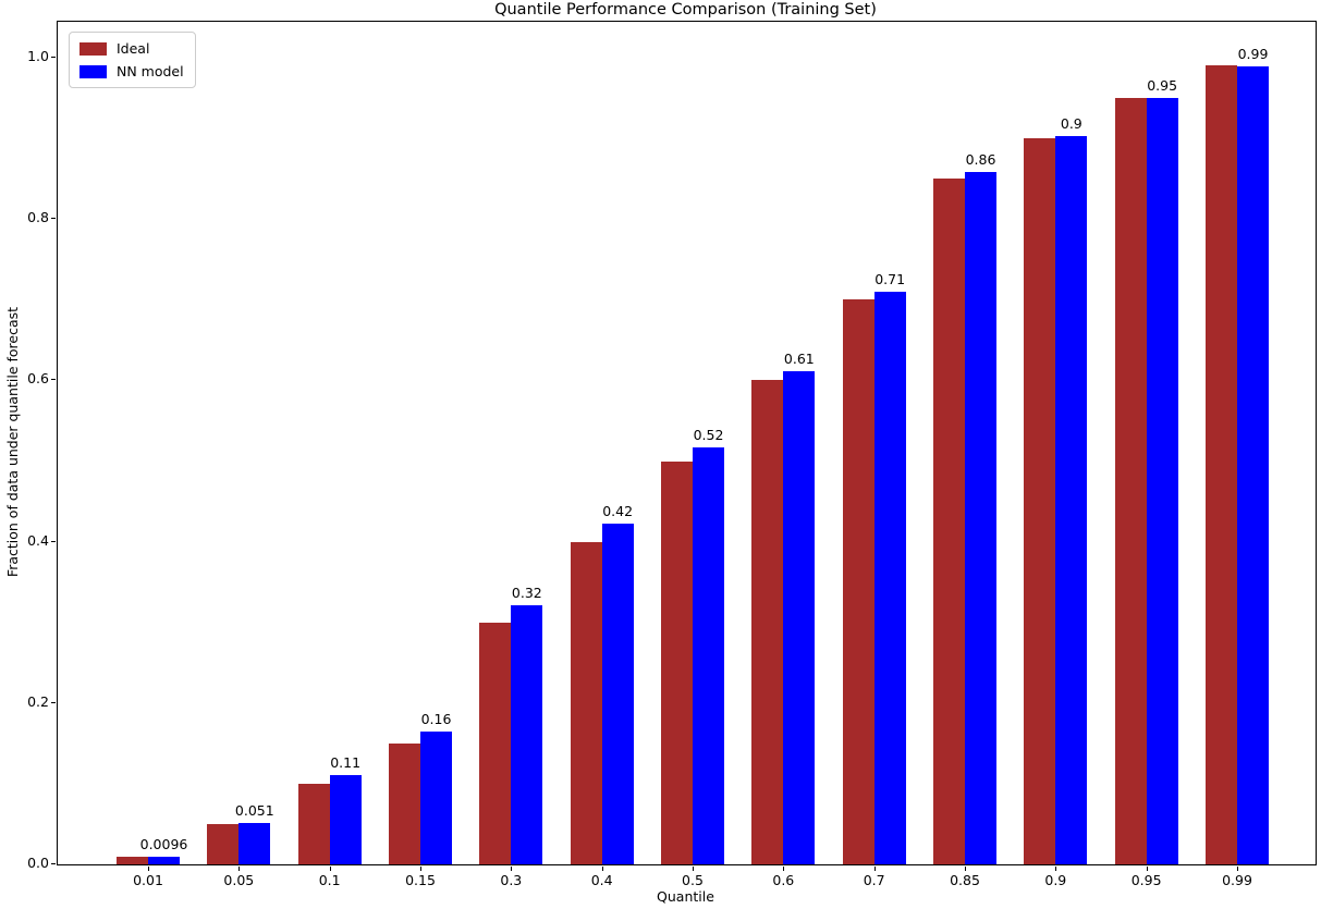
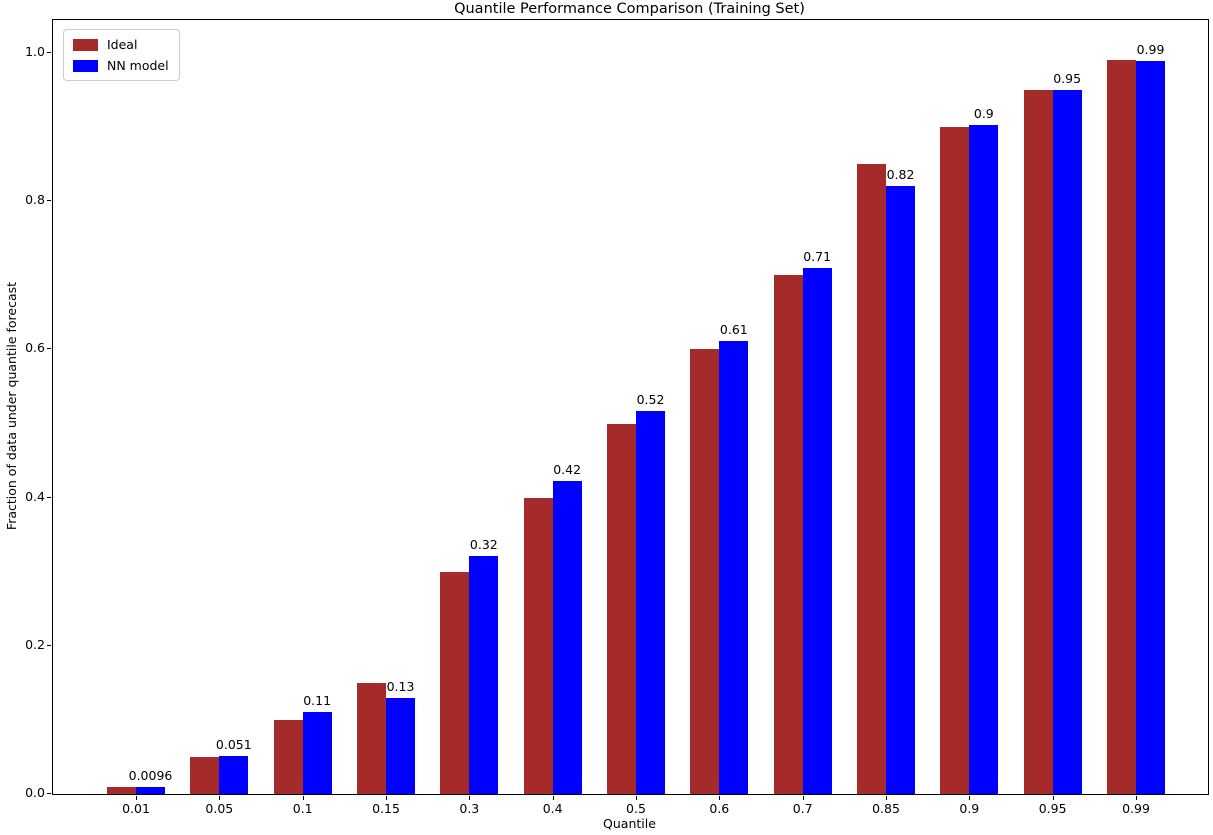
NN model/0.15: 0.16 -> 0.13
NN model/0.85: 0.86 -> 0.82
